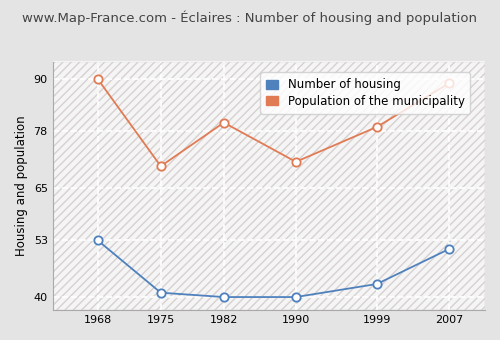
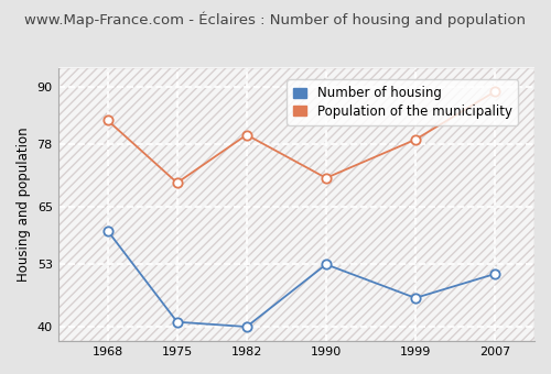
Number of housing/1968: 53 -> 60
Population of the municipality/1968: 90 -> 83
Number of housing/1990: 40 -> 53
Number of housing/1999: 43 -> 46
